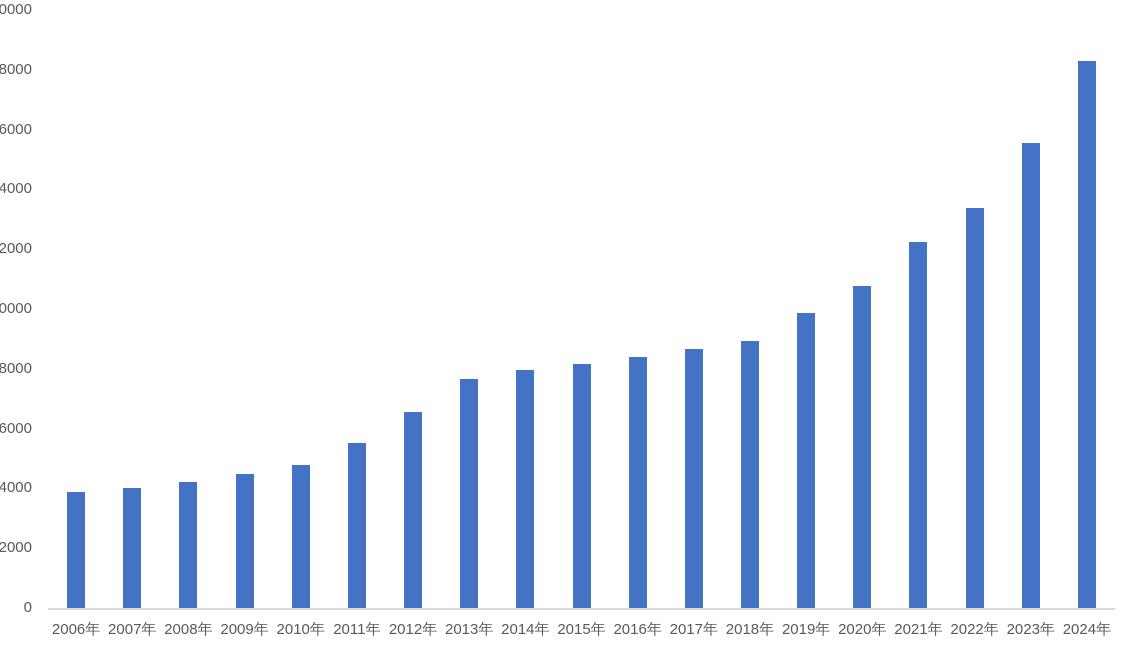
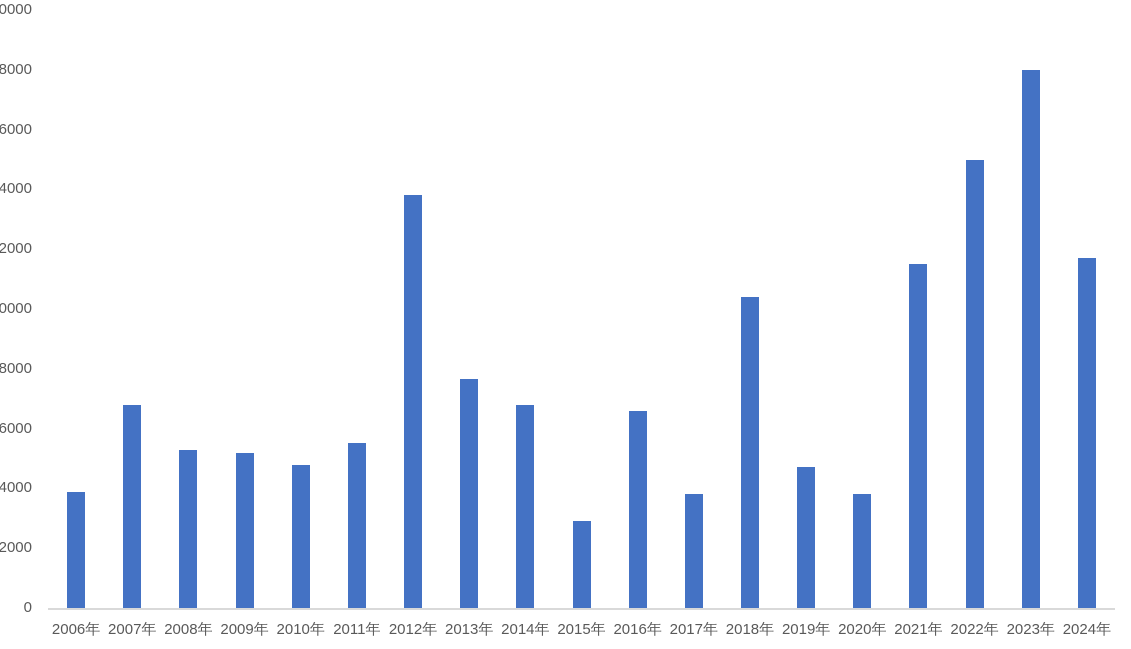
2007年: 4000 -> 6800
2008年: 4200 -> 5300
2009年: 4500 -> 5200
2012年: 6600 -> 13800
2014年: 8000 -> 6800
2015年: 8200 -> 2900
2016年: 8400 -> 6600
2017年: 8700 -> 3800
2018年: 8900 -> 10400
2019年: 9900 -> 4700
2020年: 10800 -> 3800
2021年: 12200 -> 11500
2022年: 13400 -> 15000
2023年: 15600 -> 18000
2024年: 18300 -> 11700
